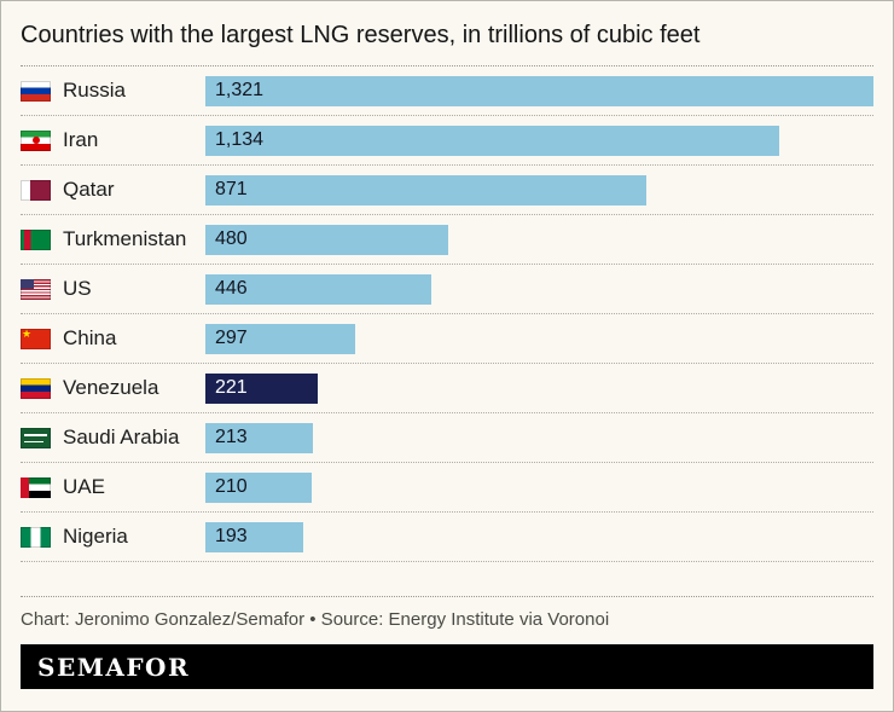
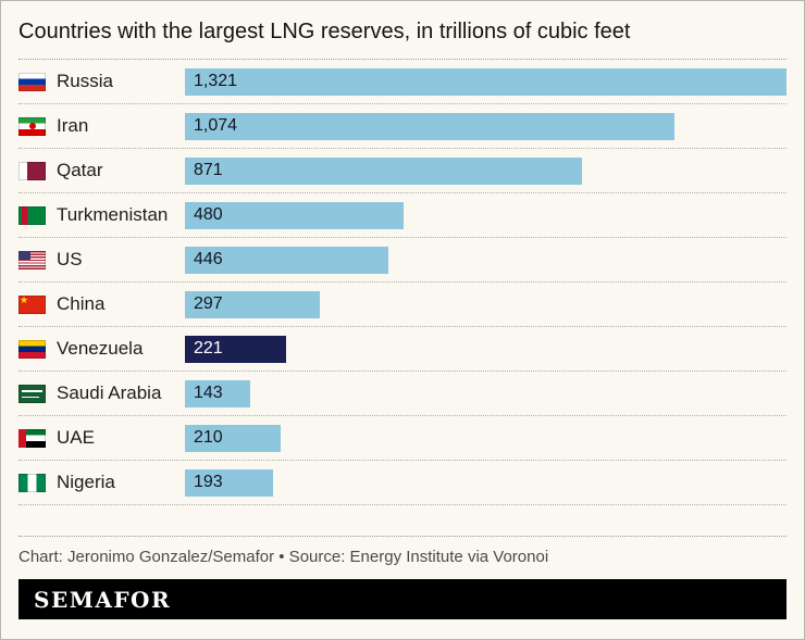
Iran: 1,134 -> 1,074
Saudi Arabia: 213 -> 143
